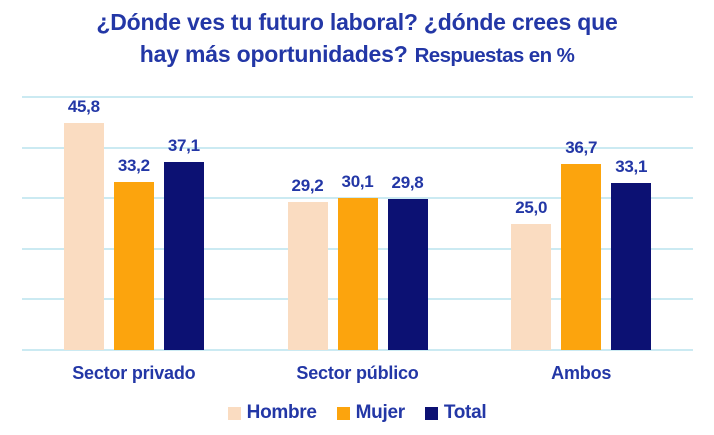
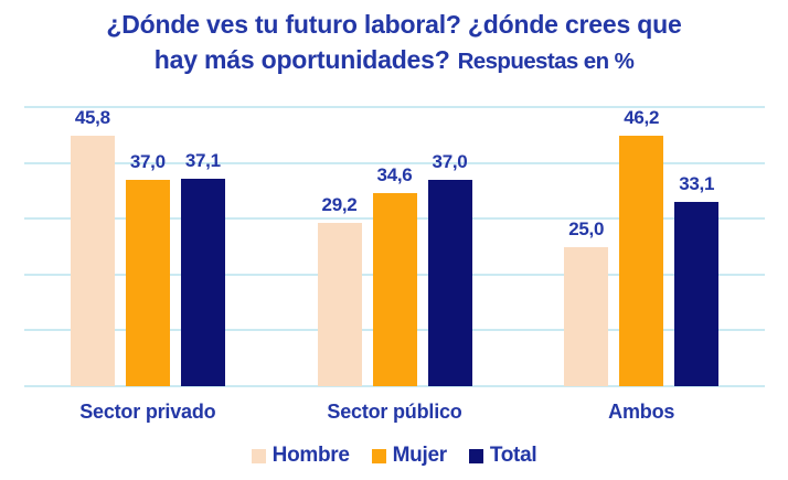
Mujer/Sector privado: 33,2 -> 37,0
Mujer/Sector público: 30,1 -> 34,6
Total/Sector público: 29,8 -> 37,0
Mujer/Ambos: 36,7 -> 46,2
